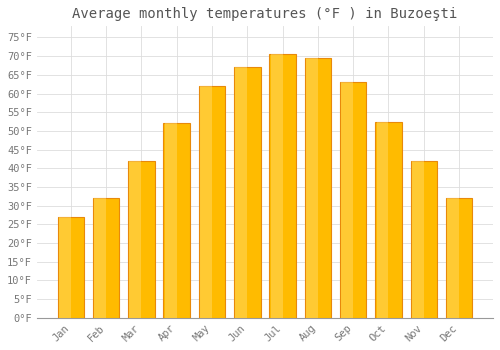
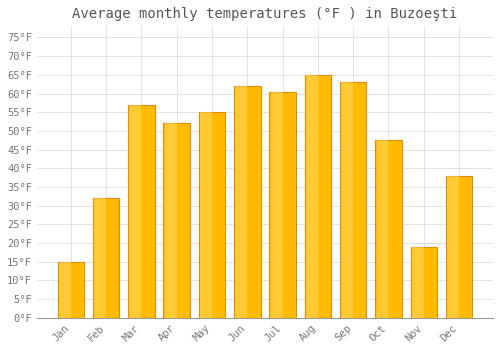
Jan: 27.0°F -> 15.0°F
Mar: 42.0°F -> 57.0°F
May: 62.0°F -> 55.0°F
Jun: 67.0°F -> 62.0°F
Jul: 70.5°F -> 60.5°F
Aug: 69.5°F -> 65.0°F
Oct: 52.5°F -> 47.5°F
Nov: 42.0°F -> 19.0°F
Dec: 32.0°F -> 38.0°F
